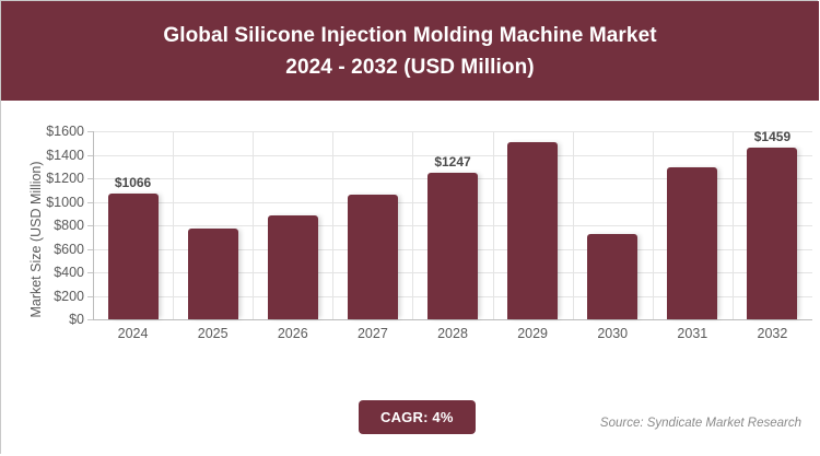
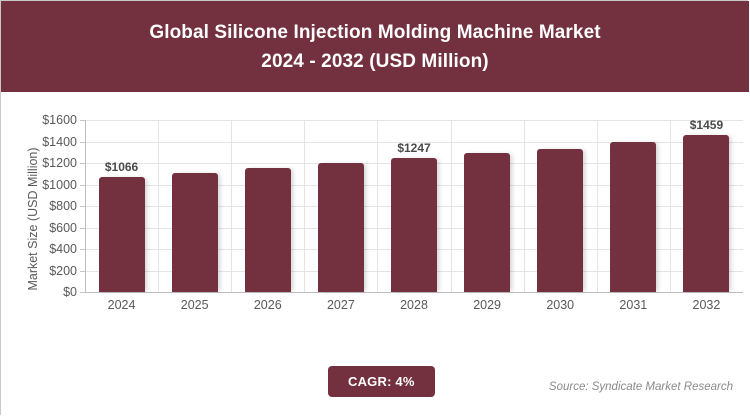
2025: $770 -> $1110
2026: $880 -> $1150
2027: $1060 -> $1200
2029: $1510 -> $1290
2030: $730 -> $1340
2031: $1290 -> $1400
